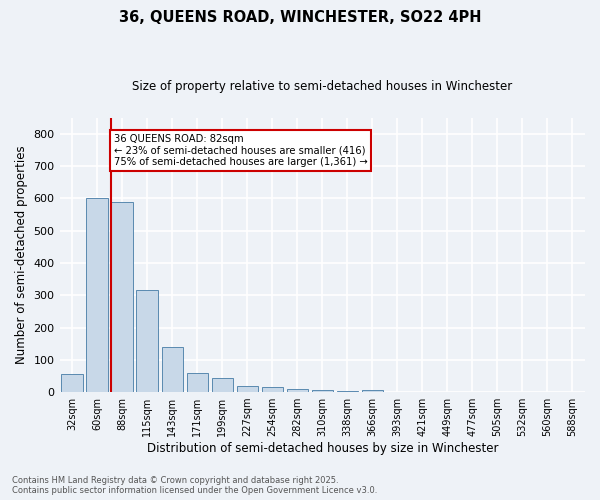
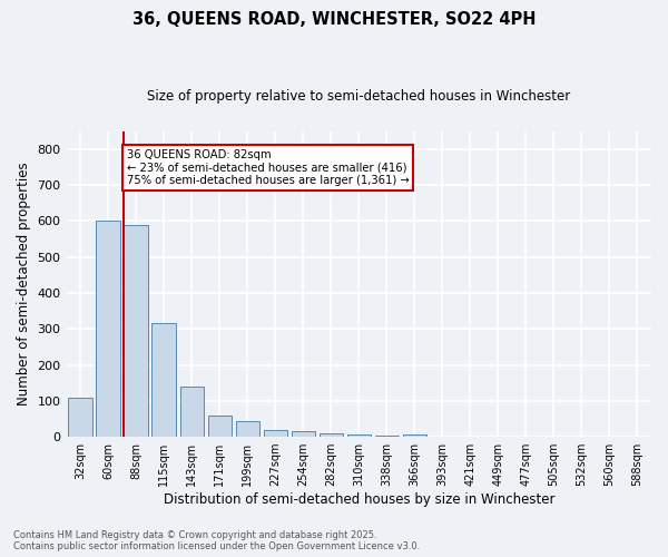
32sqm: 55 -> 110
